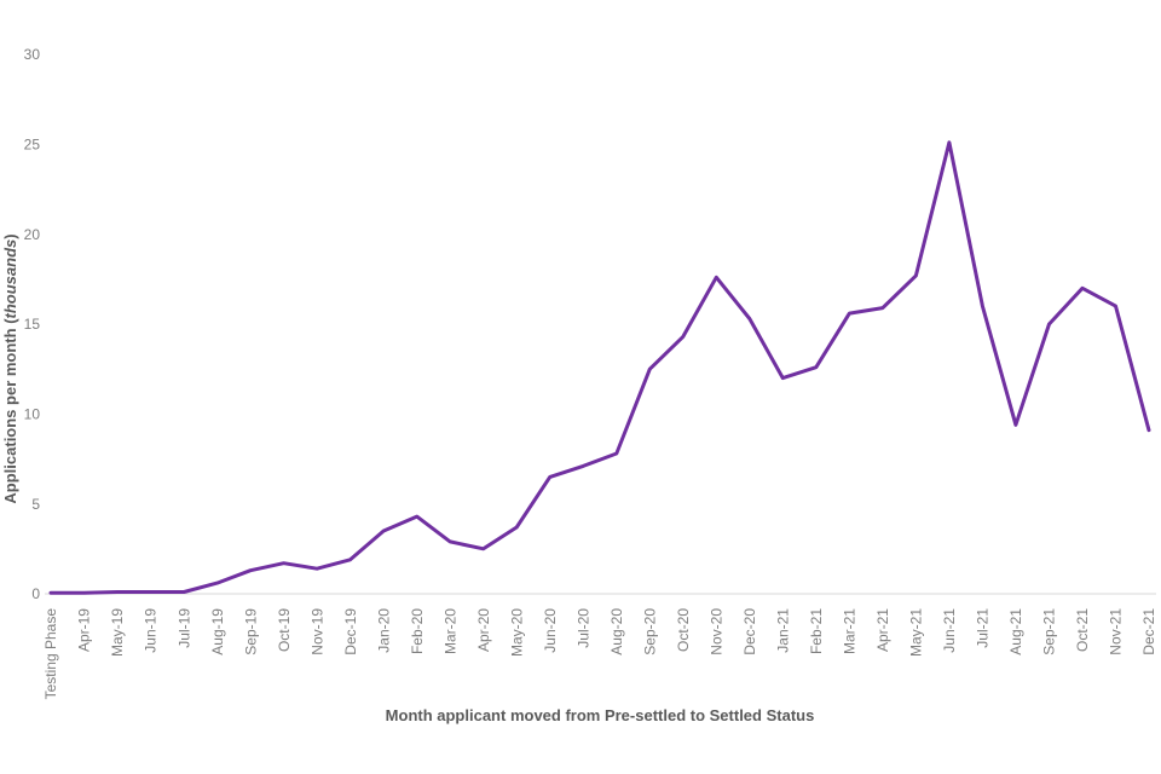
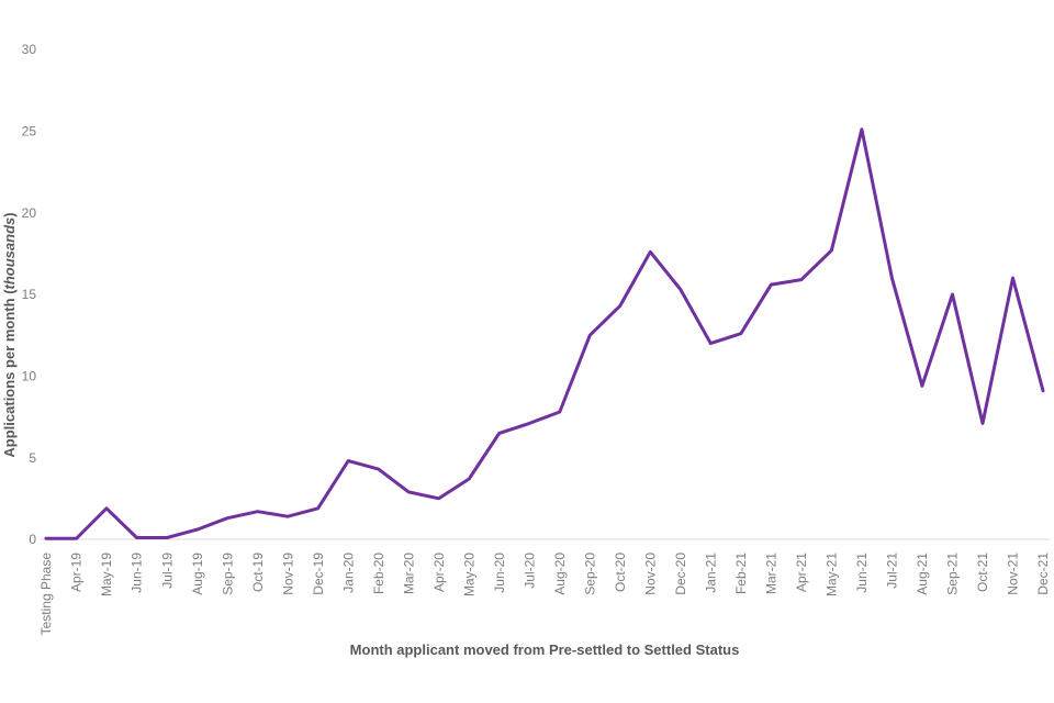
May-19: 0.1 -> 1.9
Jan-20: 3.5 -> 4.8
Oct-21: 17.0 -> 7.1
